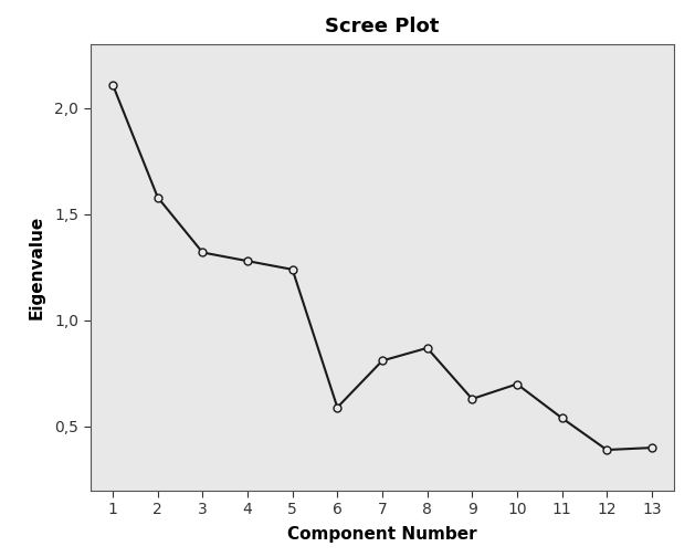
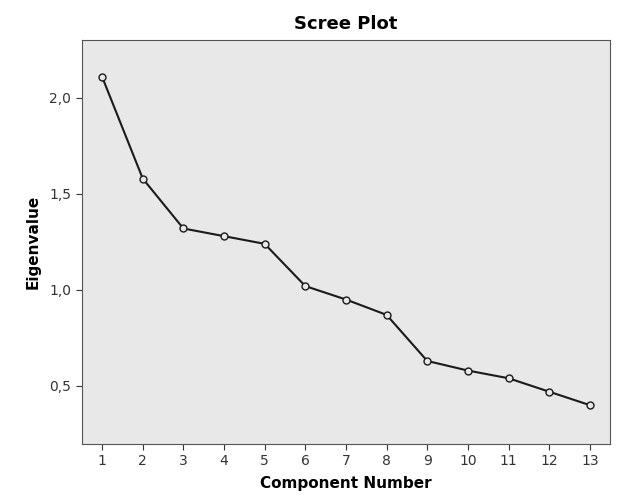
6: 0,59 -> 1,02
7: 0,81 -> 0,95
10: 0,70 -> 0,58
12: 0,39 -> 0,47
